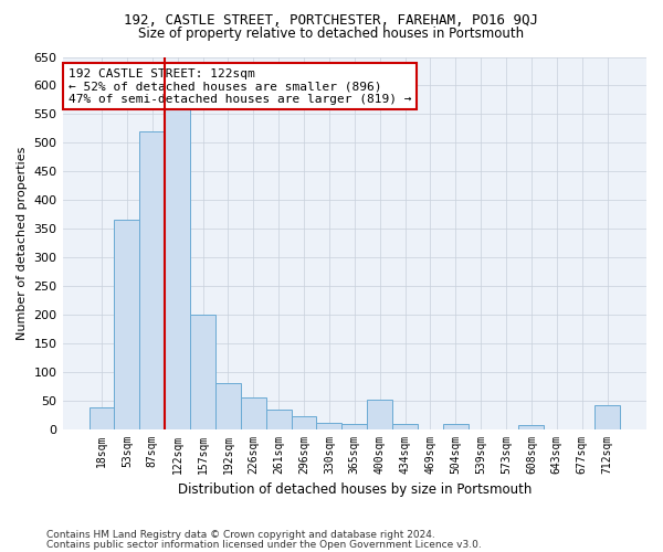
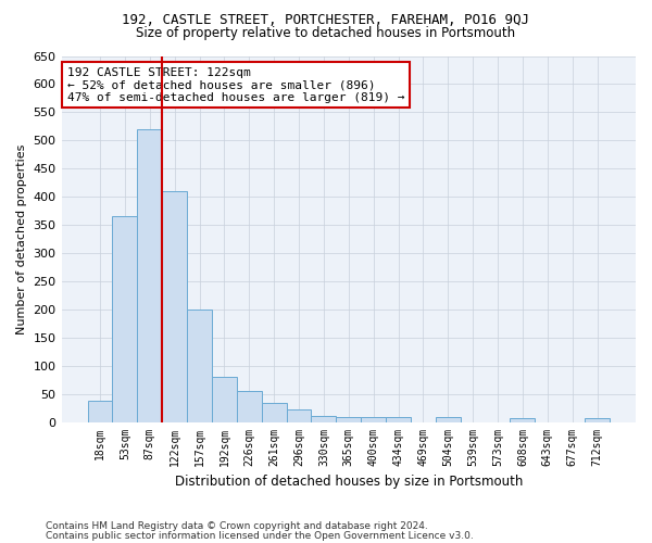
122sqm: 558 -> 410
400sqm: 52 -> 8
712sqm: 42 -> 6
